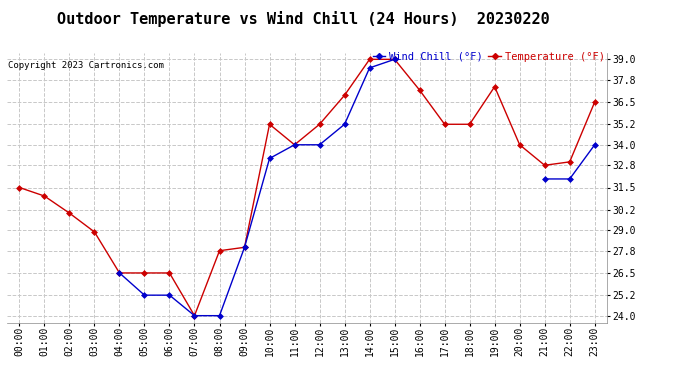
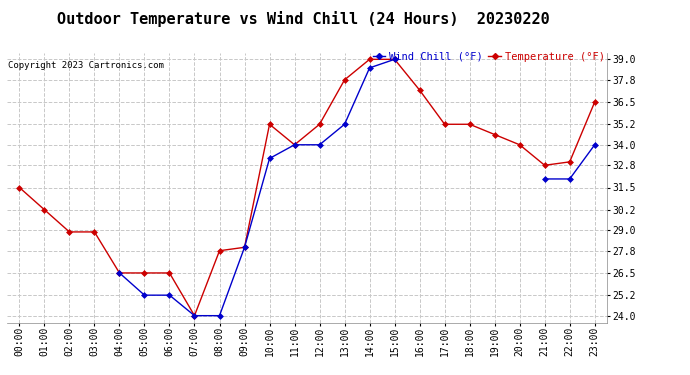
Temperature (°F)/01:00: 31.0 -> 30.2
Temperature (°F)/02:00: 30.0 -> 28.9
Temperature (°F)/13:00: 36.9 -> 37.8
Temperature (°F)/19:00: 37.4 -> 34.6
